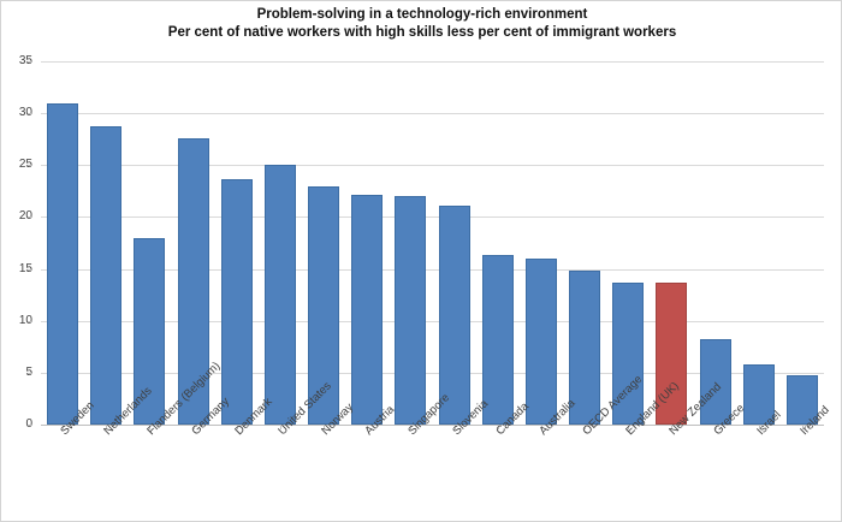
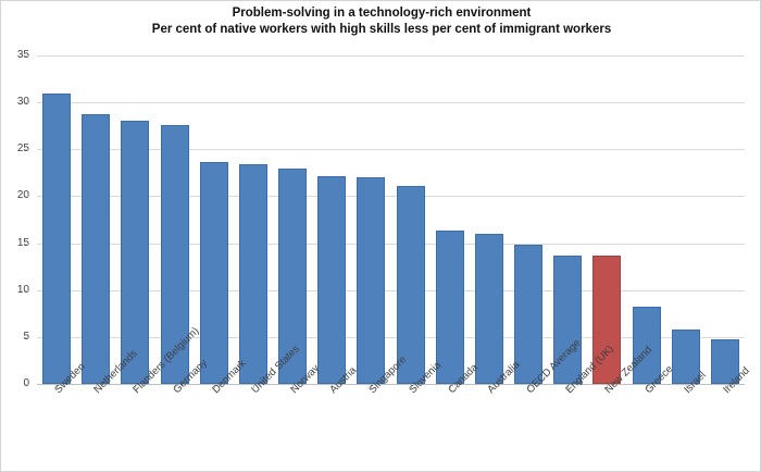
Flanders (Belgium): 18 -> 28
United States: 25 -> 23
